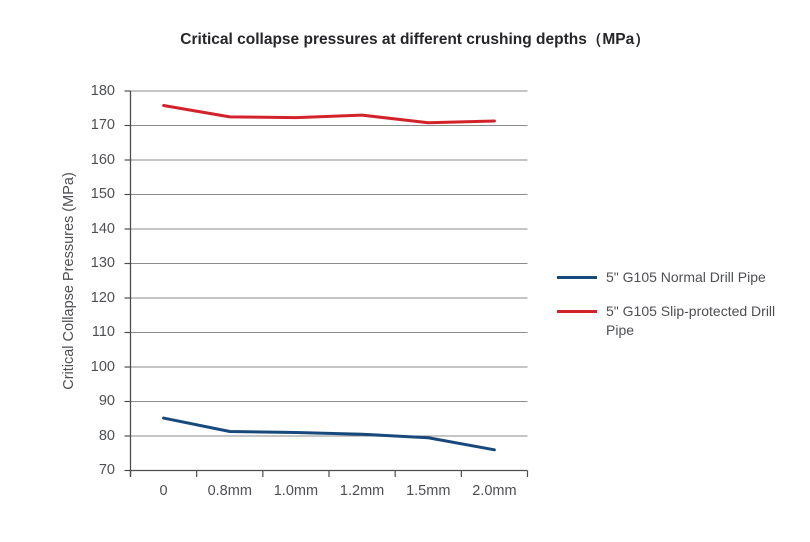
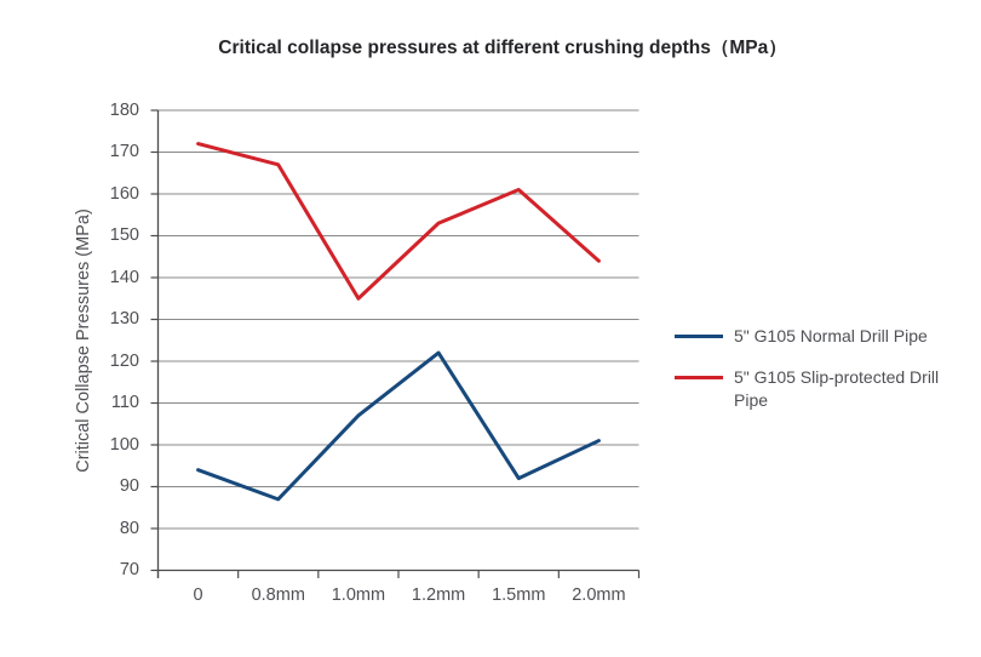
5" G105 Normal Drill Pipe/0: 85 -> 94
5" G105 Slip-protected Drill Pipe/0: 176 -> 172
5" G105 Normal Drill Pipe/0.8mm: 81 -> 87
5" G105 Slip-protected Drill Pipe/0.8mm: 172 -> 167
5" G105 Normal Drill Pipe/1.0mm: 81 -> 107
5" G105 Slip-protected Drill Pipe/1.0mm: 172 -> 135
5" G105 Normal Drill Pipe/1.2mm: 80 -> 122
5" G105 Slip-protected Drill Pipe/1.2mm: 173 -> 153
5" G105 Normal Drill Pipe/1.5mm: 80 -> 92
5" G105 Slip-protected Drill Pipe/1.5mm: 171 -> 161
5" G105 Normal Drill Pipe/2.0mm: 76 -> 101
5" G105 Slip-protected Drill Pipe/2.0mm: 171 -> 144
